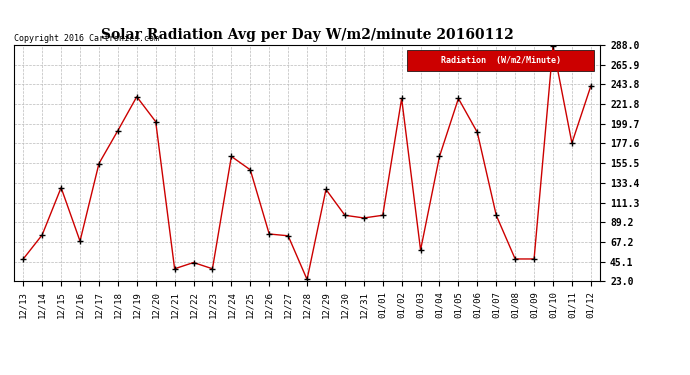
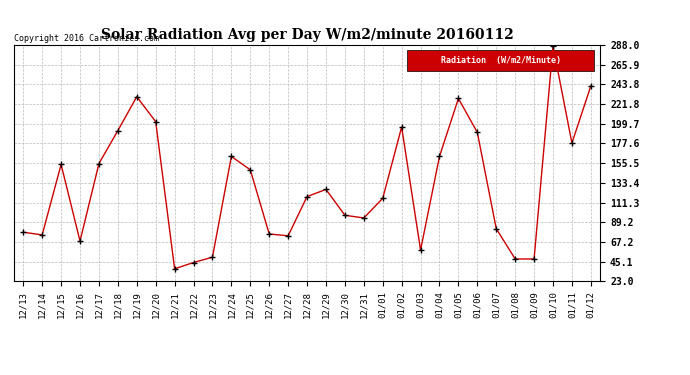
12/13: 48 -> 78
12/15: 128 -> 154
12/23: 37 -> 50
12/28: 25 -> 118
01/01: 97 -> 116
01/02: 228 -> 196
01/07: 97 -> 82
